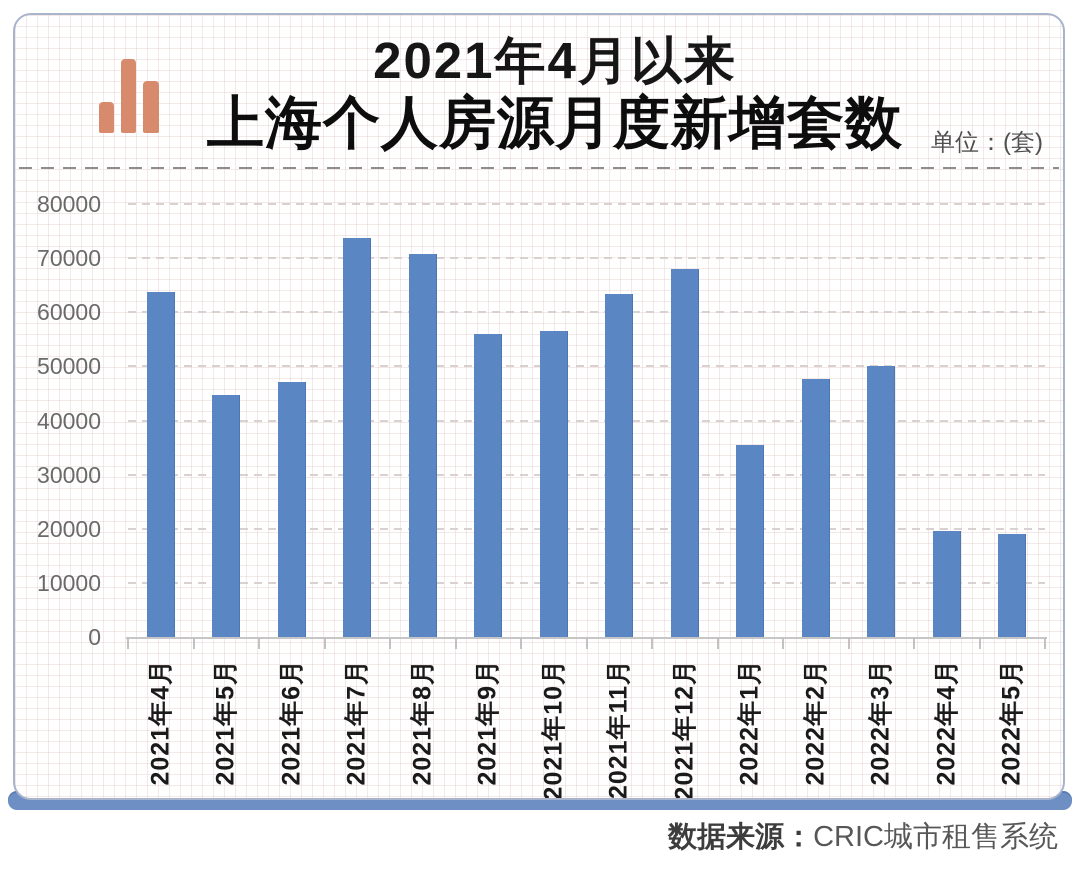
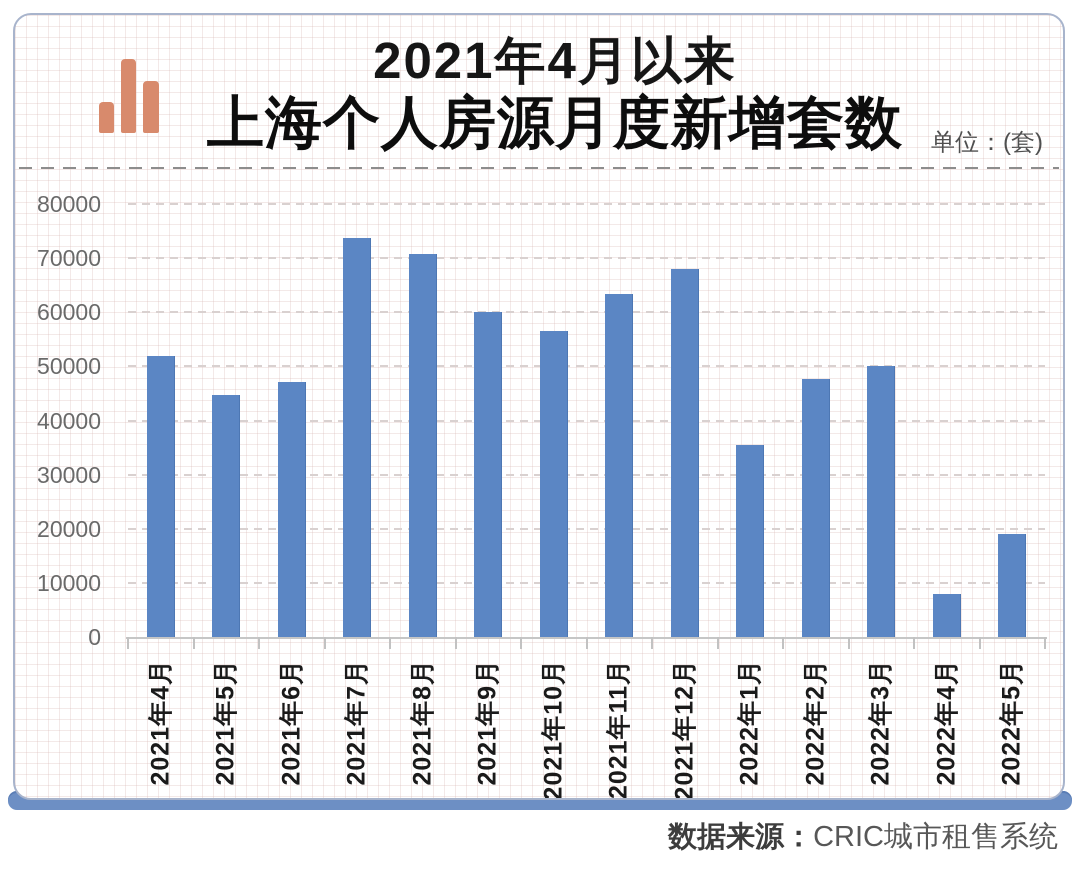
2021年4月: 64000 -> 52000
2021年9月: 56000 -> 60000
2022年4月: 20000 -> 8000
